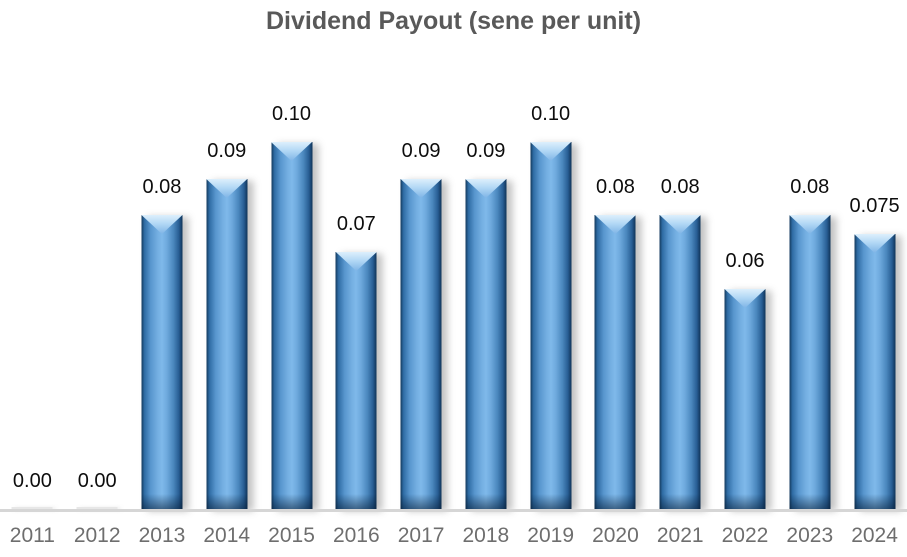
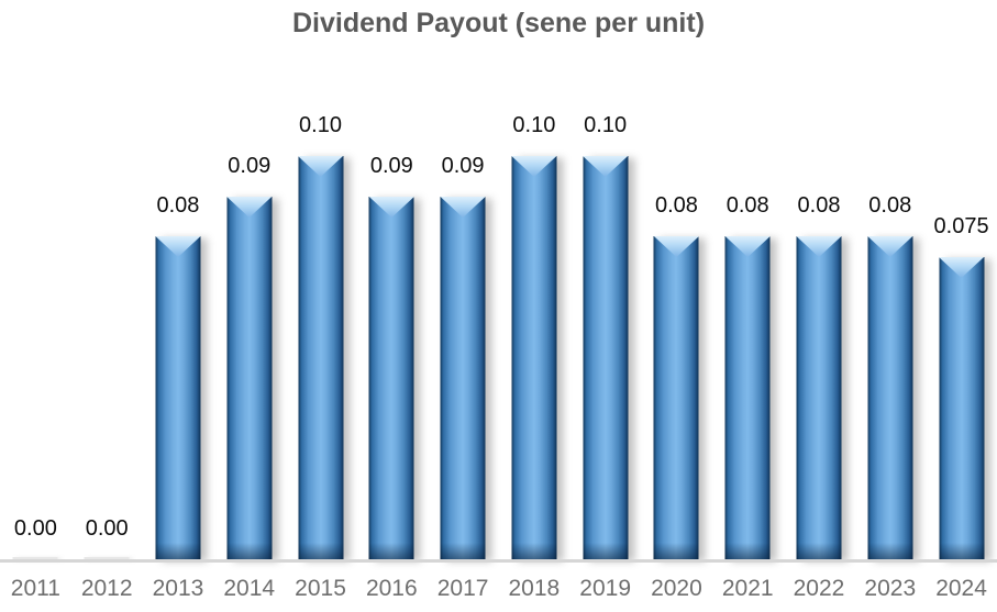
2016: 0.07 -> 0.09
2018: 0.09 -> 0.10
2022: 0.06 -> 0.08
